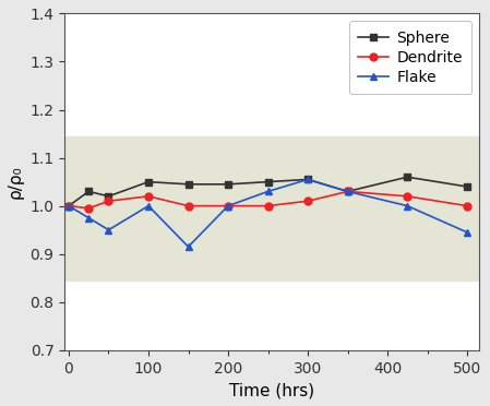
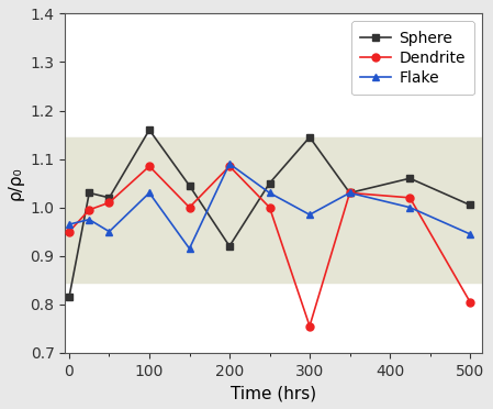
Sphere/0: 1.000 -> 0.815
Dendrite/0: 1.000 -> 0.950
Flake/0: 1.000 -> 0.965
Sphere/100: 1.050 -> 1.160
Dendrite/100: 1.020 -> 1.085
Flake/100: 1.000 -> 1.030
Sphere/200: 1.045 -> 0.920
Dendrite/200: 1.000 -> 1.085
Flake/200: 1.000 -> 1.090
Sphere/300: 1.055 -> 1.145
Dendrite/300: 1.010 -> 0.755
Flake/300: 1.055 -> 0.985
Sphere/500: 1.040 -> 1.005
Dendrite/500: 1.000 -> 0.805
